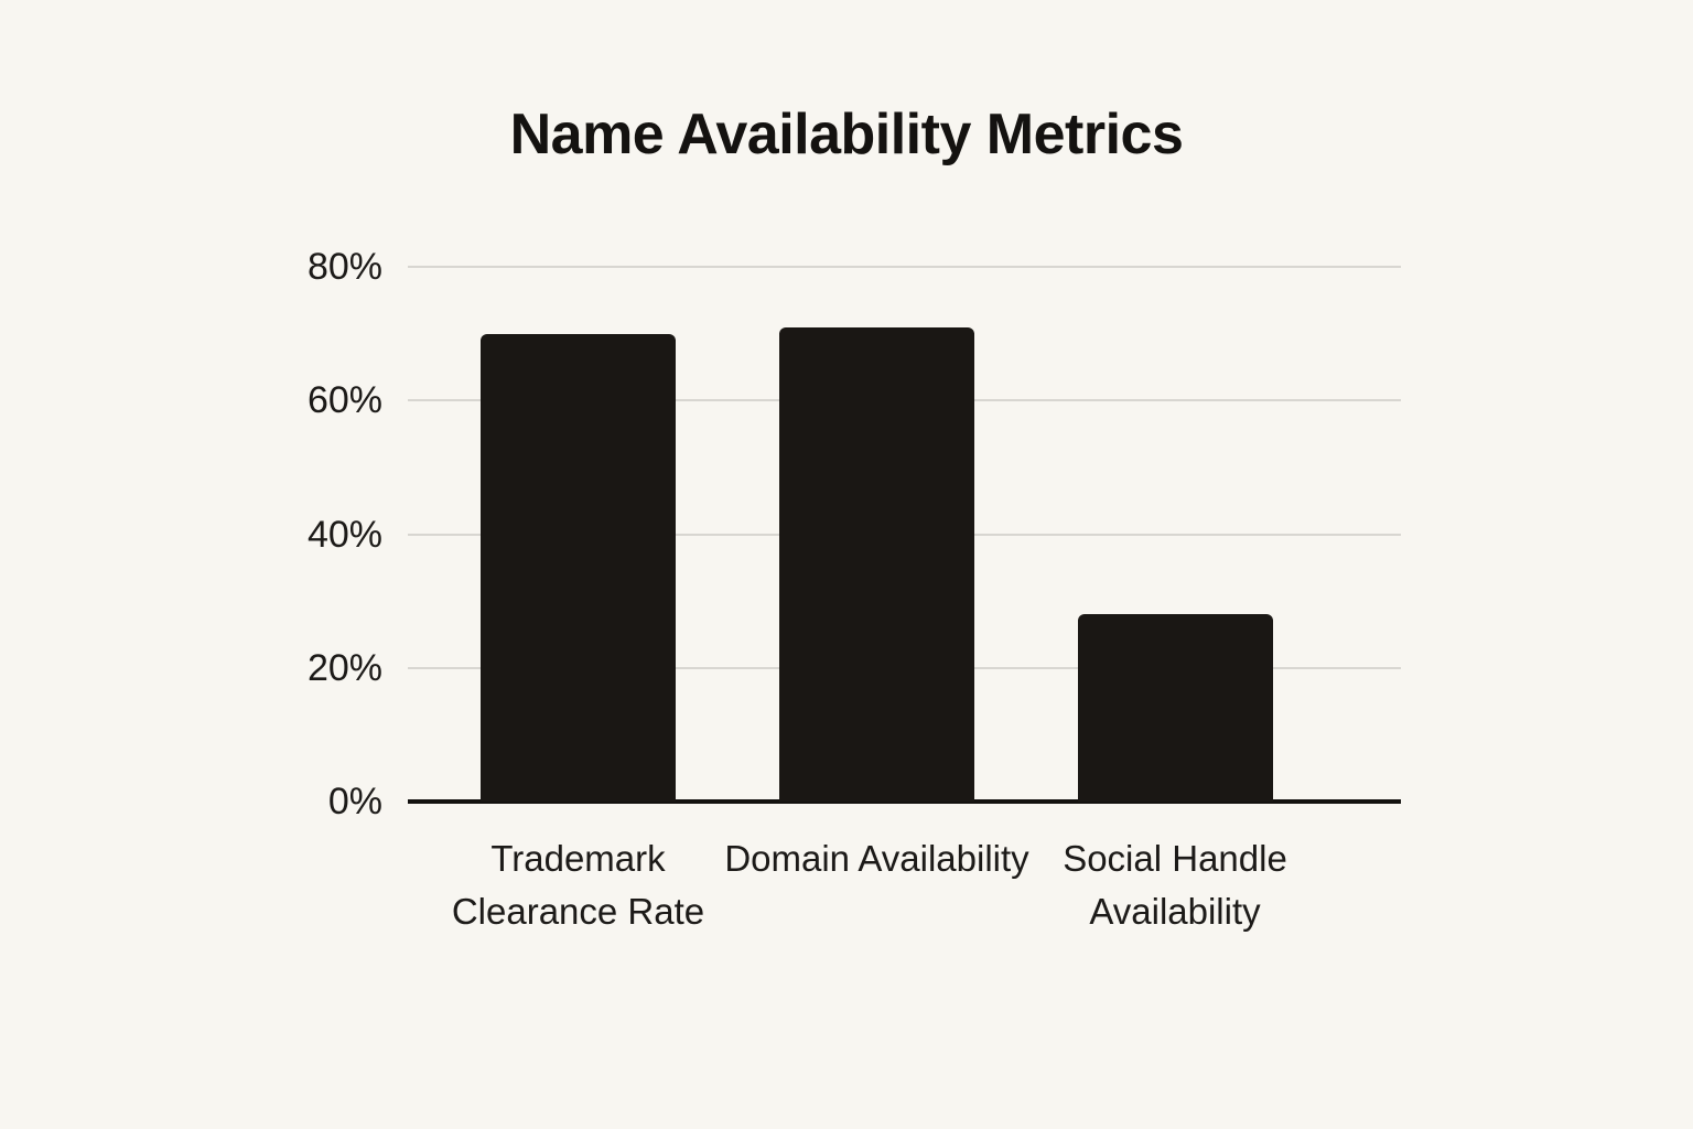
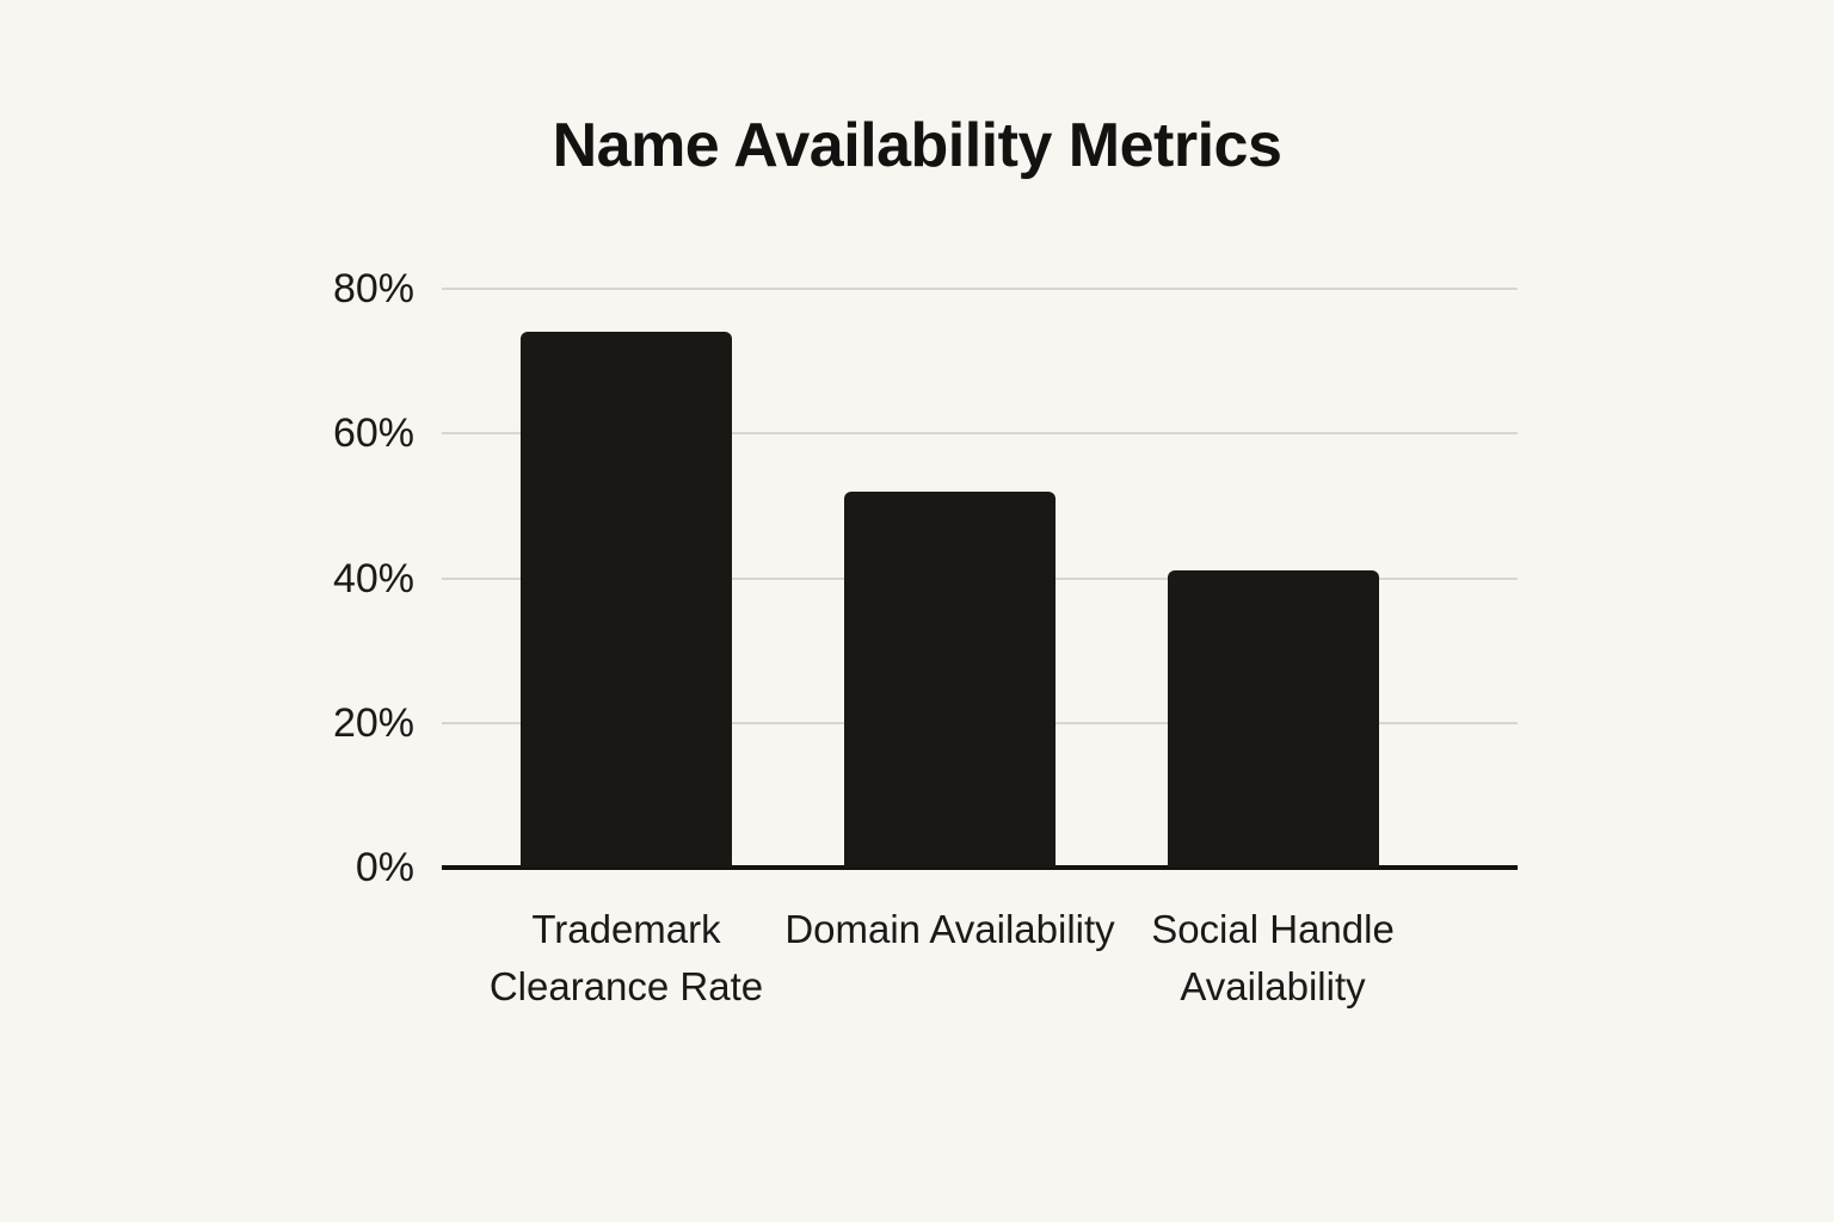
Trademark Clearance Rate: 70% -> 74%
Domain Availability: 71% -> 52%
Social Handle Availability: 28% -> 41%
